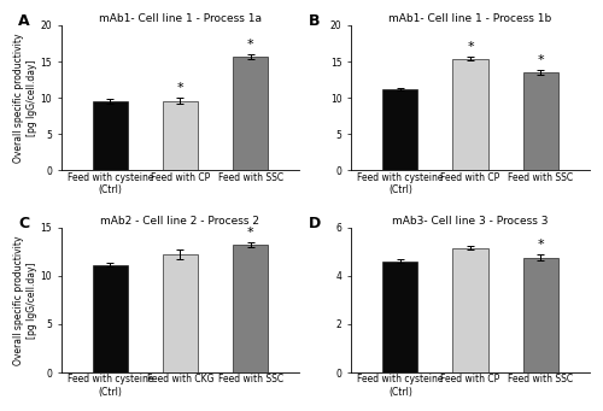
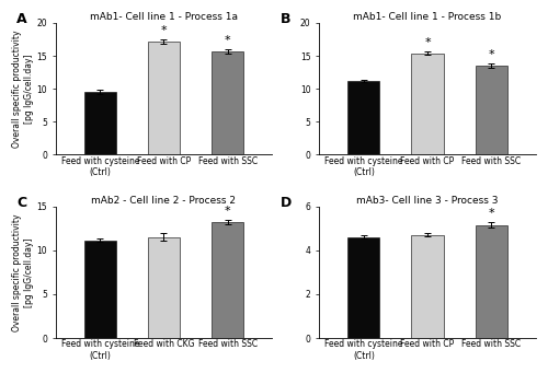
mAb1- Cell line 1 - Process 1a/Feed with CP: 9.6 -> 17.2
mAb2 - Cell line 2 - Process 2/Feed with CKG: 12.2 -> 11.5
mAb3- Cell line 3 - Process 3/Feed with CP: 5.15 -> 4.70
mAb3- Cell line 3 - Process 3/Feed with SSC: 4.75 -> 5.15
